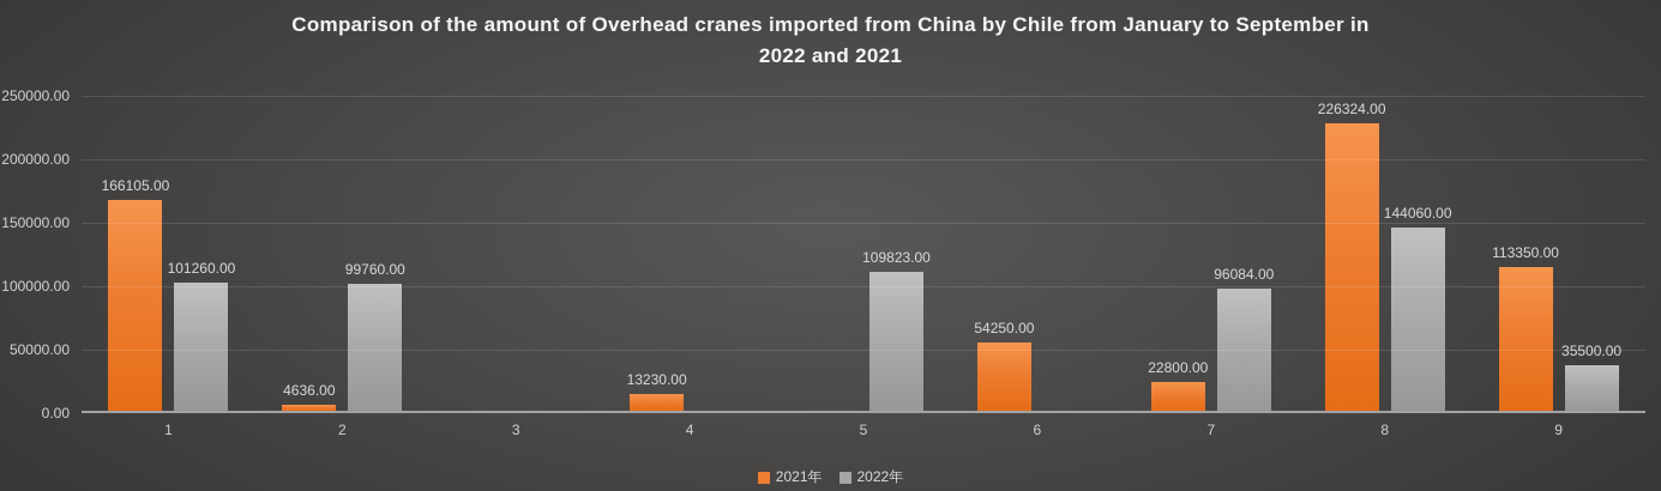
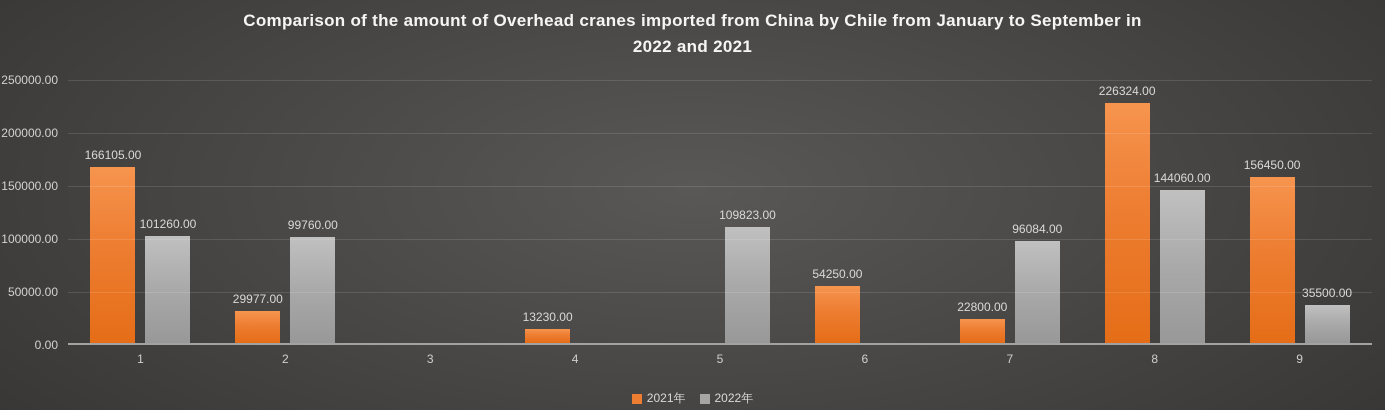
2021年/2: 4636.00 -> 29977.00
2021年/9: 113350.00 -> 156450.00
